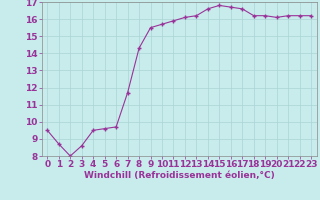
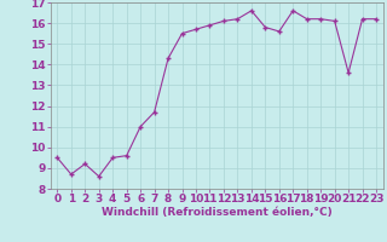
2: 8.0 -> 9.2
6: 9.7 -> 11.0
15: 16.8 -> 15.8
16: 16.7 -> 15.6
21: 16.2 -> 13.6
